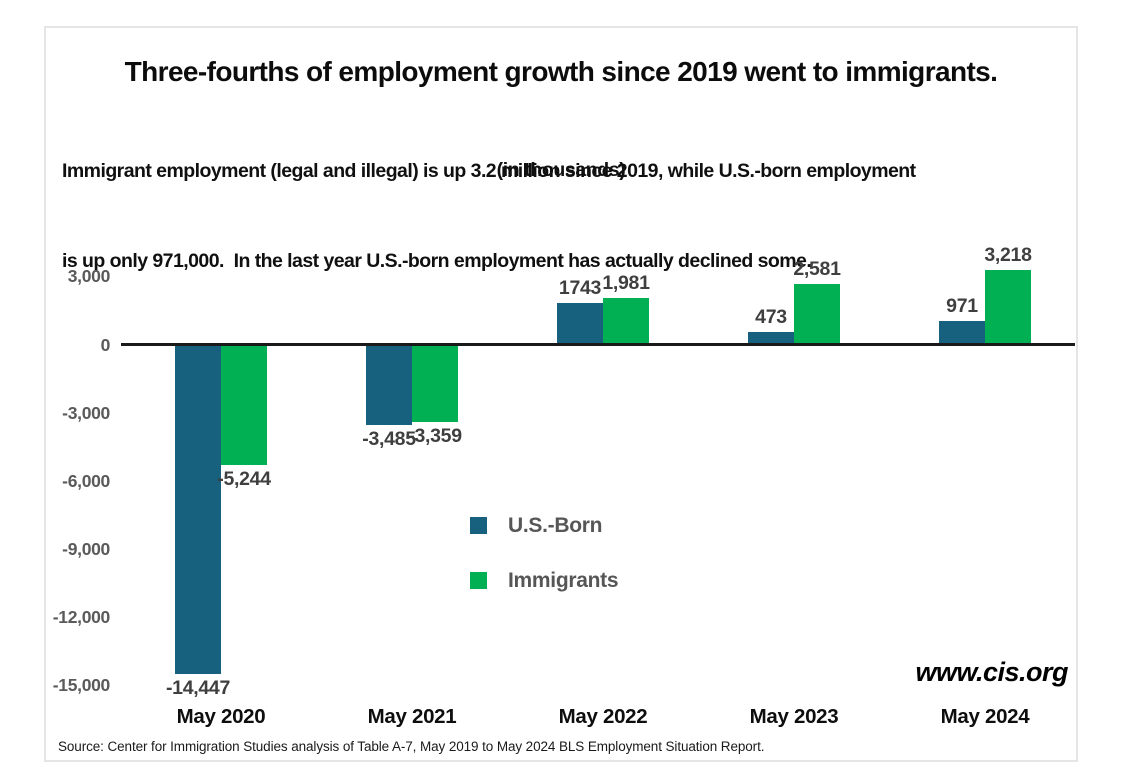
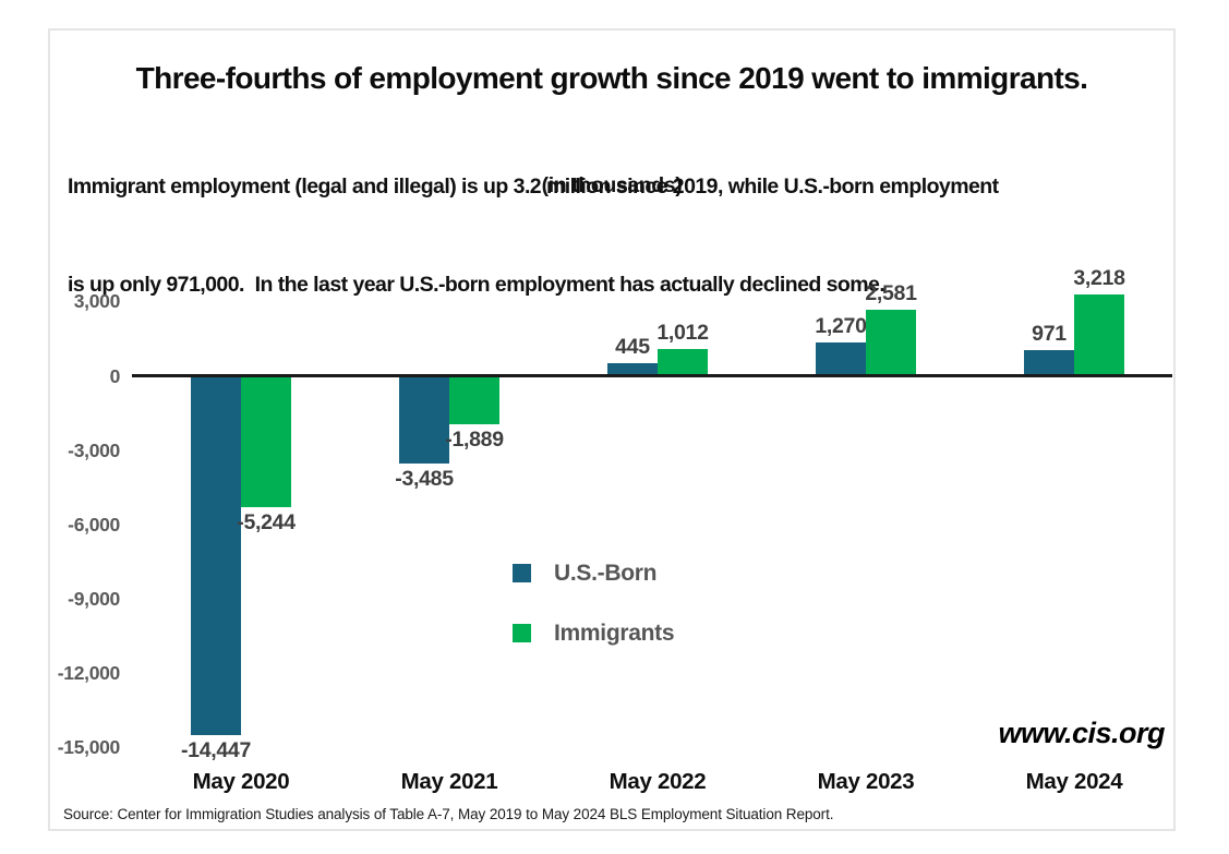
Immigrants/May 2021: -3,359 -> -1,889
U.S.-Born/May 2022: 1743 -> 445
Immigrants/May 2022: 1,981 -> 1,012
U.S.-Born/May 2023: 473 -> 1,270
